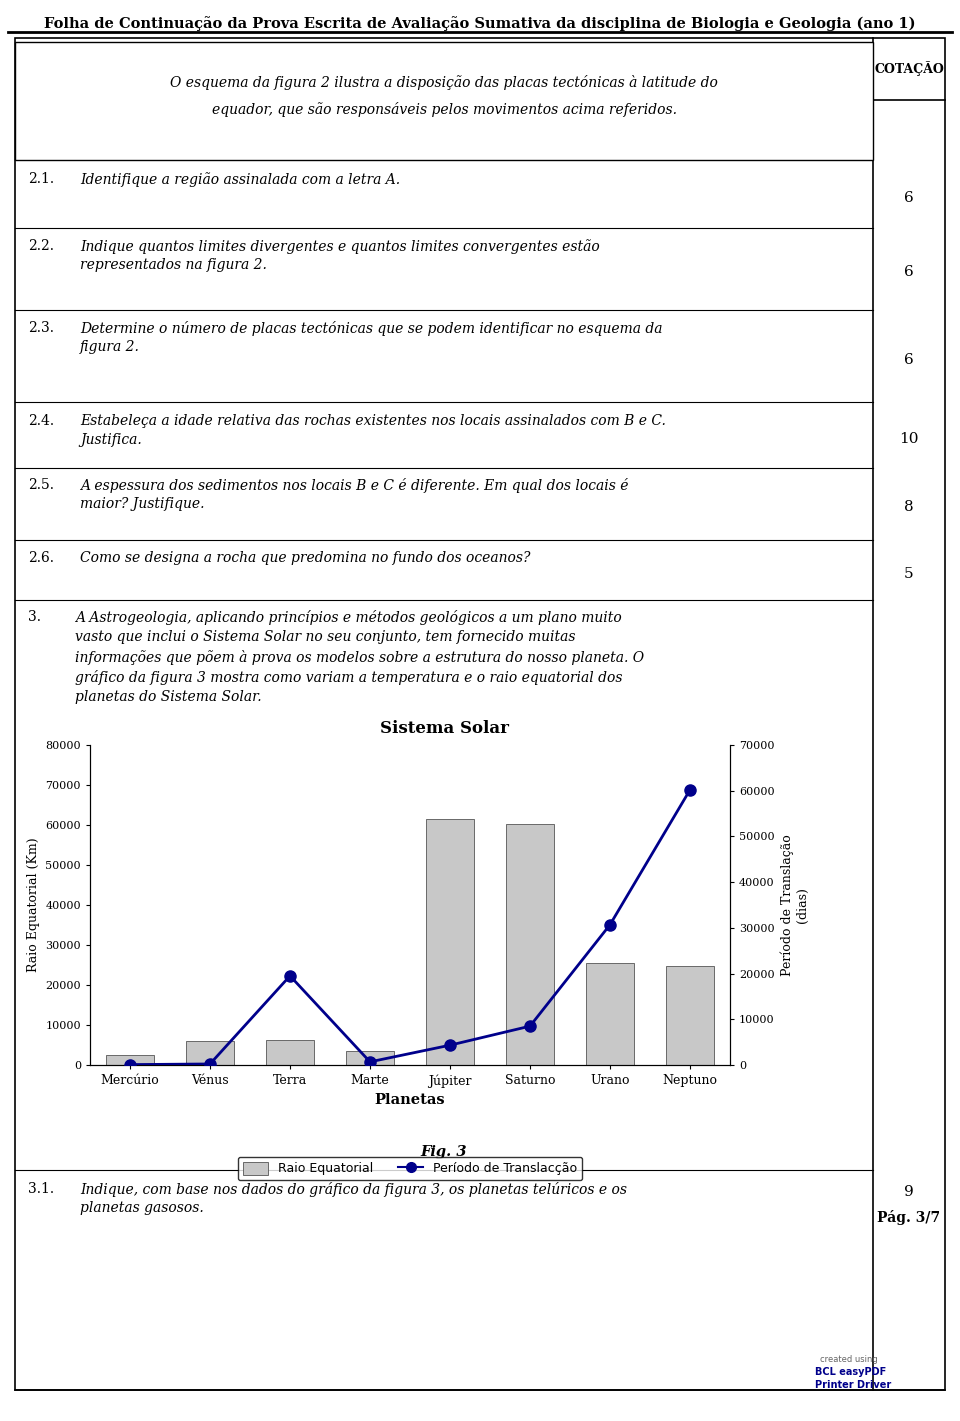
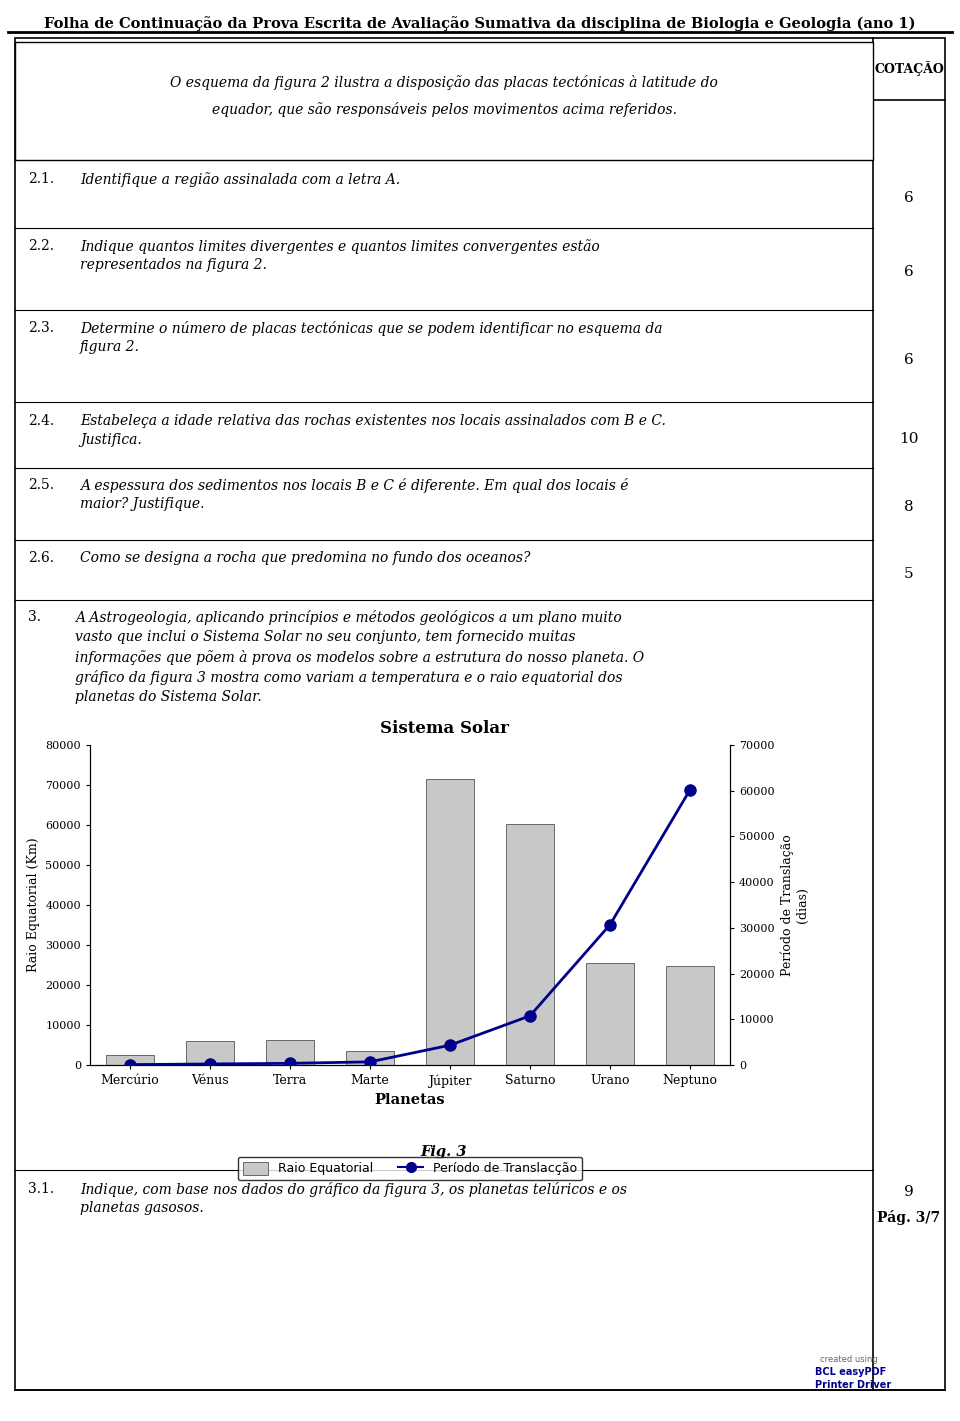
Período de Translacção/Terra: 19500 -> 400
Raio Equatorial/Júpiter: 61500 -> 71500
Período de Translacção/Saturno: 8500 -> 10800
